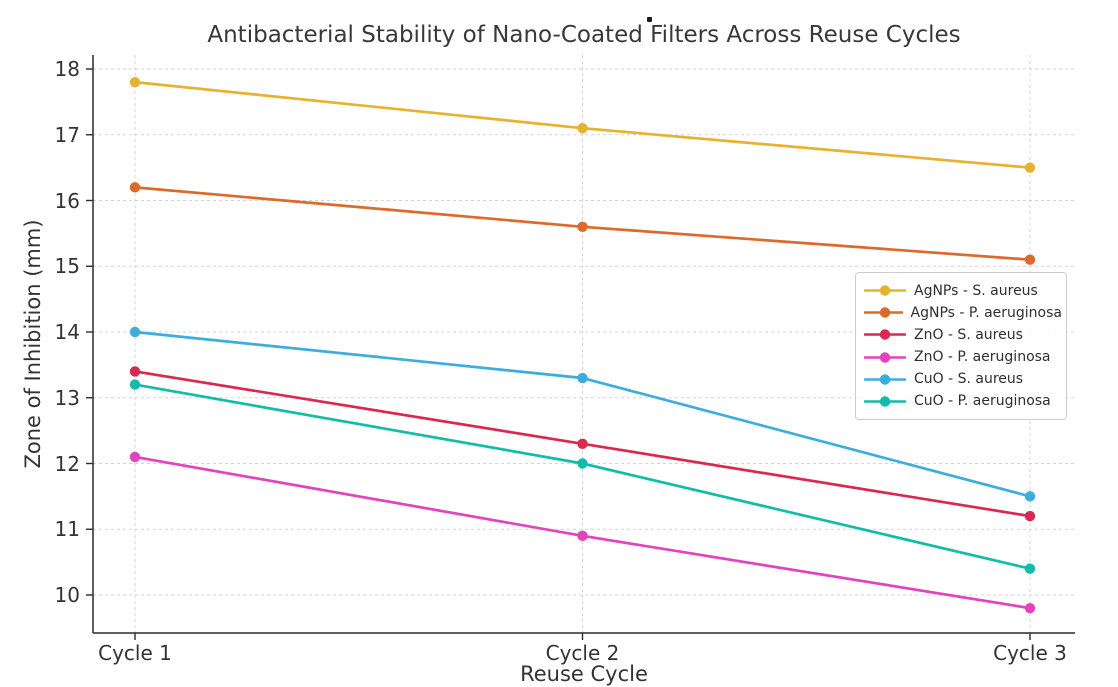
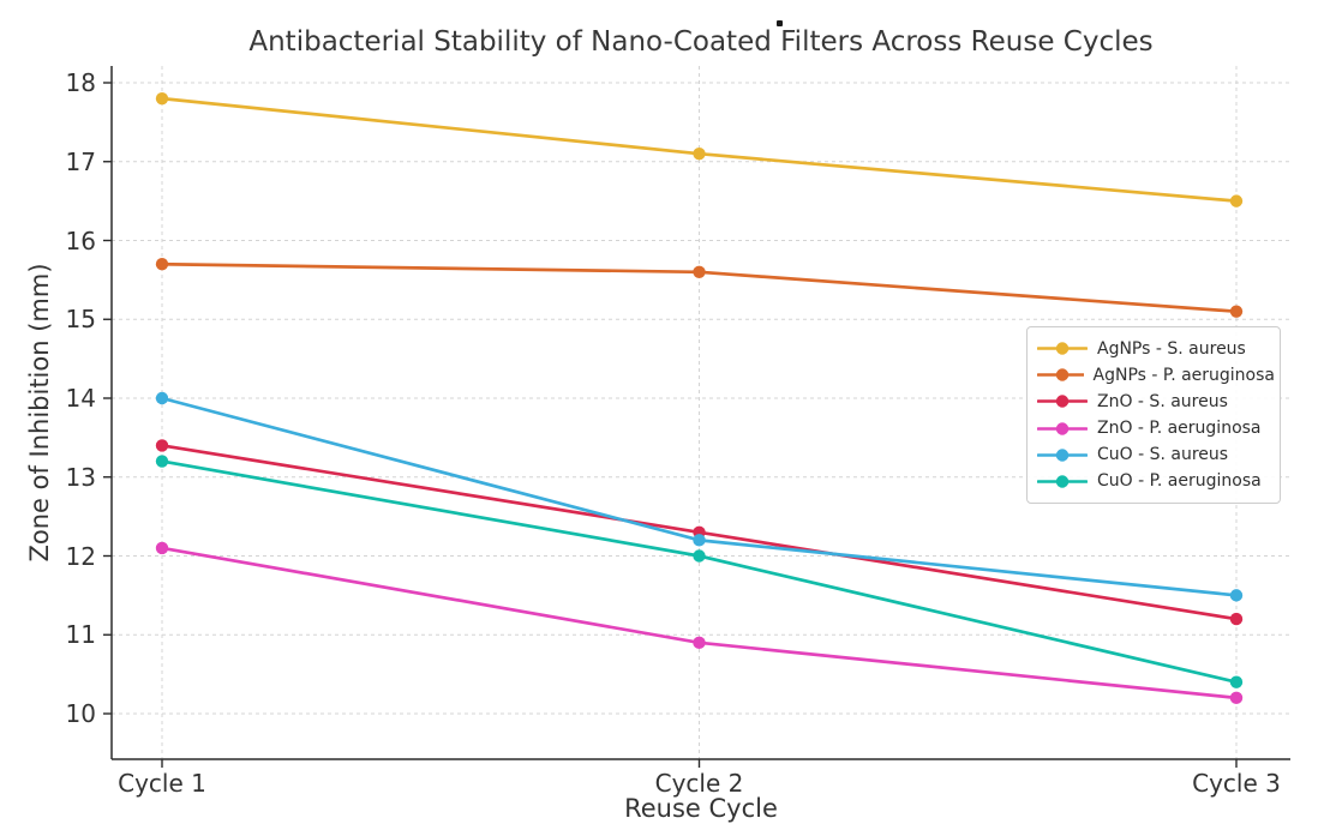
AgNPs - P. aeruginosa/Cycle 1: 16.2 -> 15.7
CuO - S. aureus/Cycle 2: 13.3 -> 12.2
ZnO - P. aeruginosa/Cycle 3: 9.8 -> 10.2
